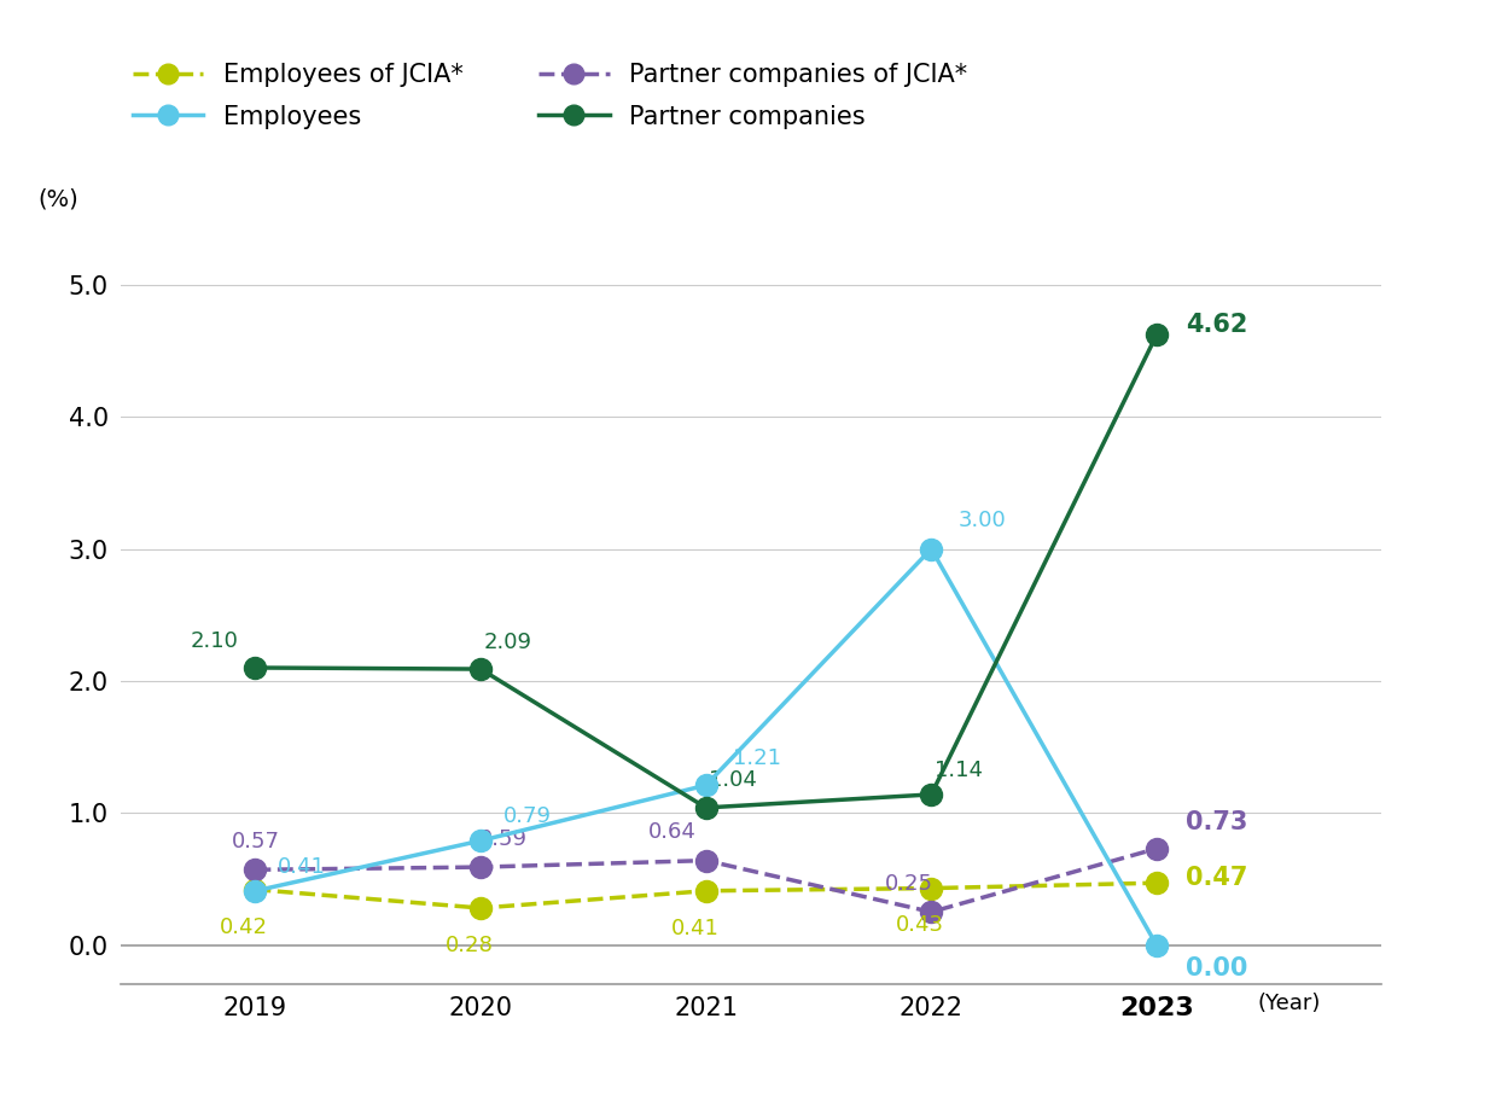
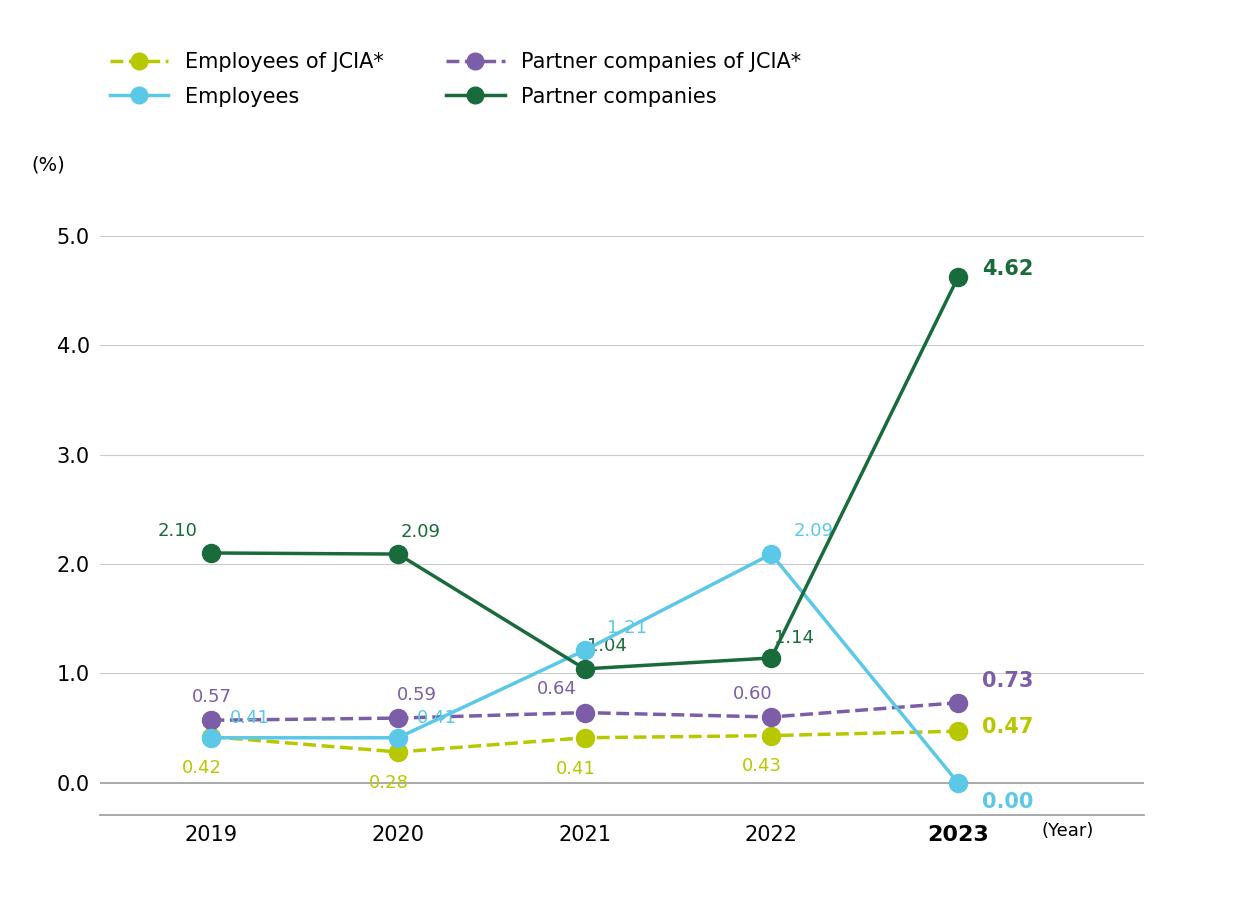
Employees/2020: 0.79 -> 0.41
Partner companies of JCIA*/2022: 0.25 -> 0.60
Employees/2022: 3.00 -> 2.09
